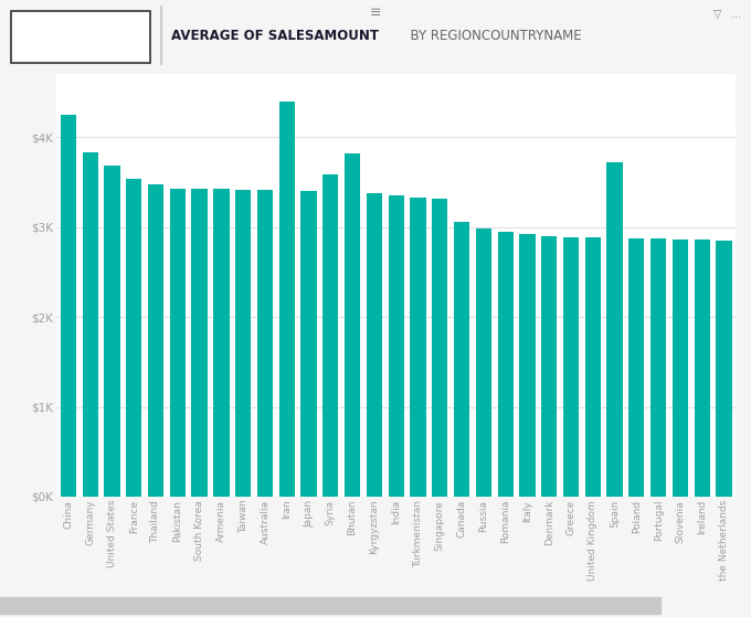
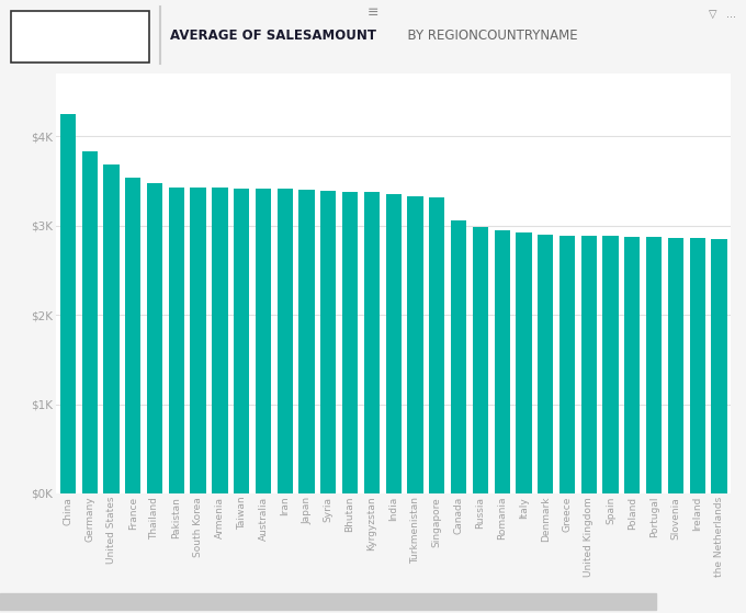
Iran: $4.40K -> $3.41K
Syria: $3.58K -> $3.39K
Bhutan: $3.82K -> $3.38K
Spain: $3.72K -> $2.88K
